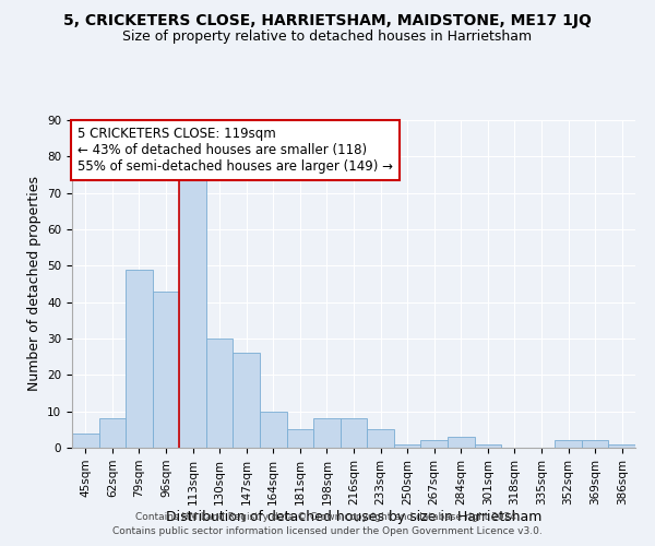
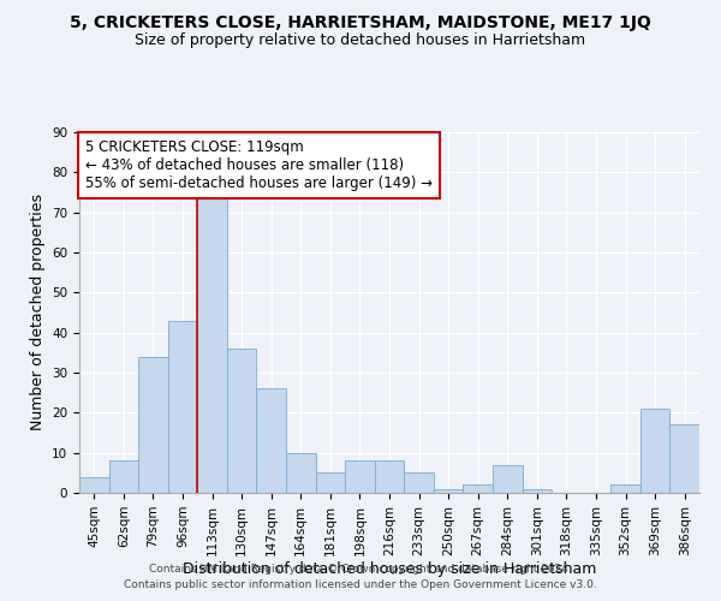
79sqm: 49 -> 34
130sqm: 30 -> 36
284sqm: 3 -> 7
369sqm: 2 -> 21
386sqm: 1 -> 17
